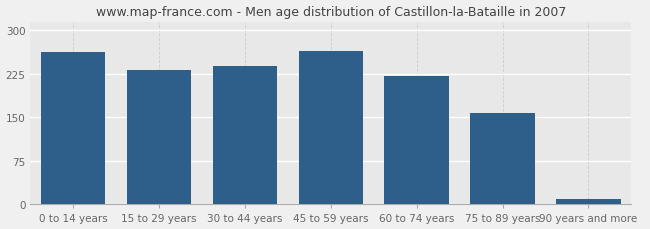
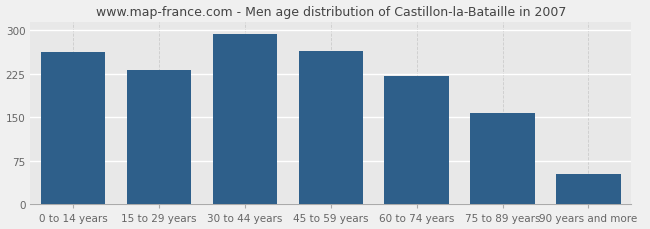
30 to 44 years: 238 -> 294
90 years and more: 10 -> 52
